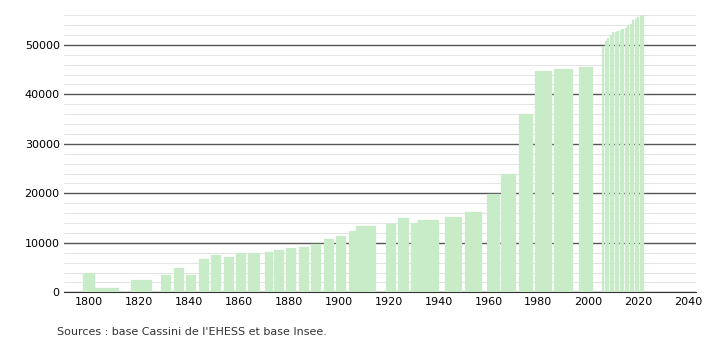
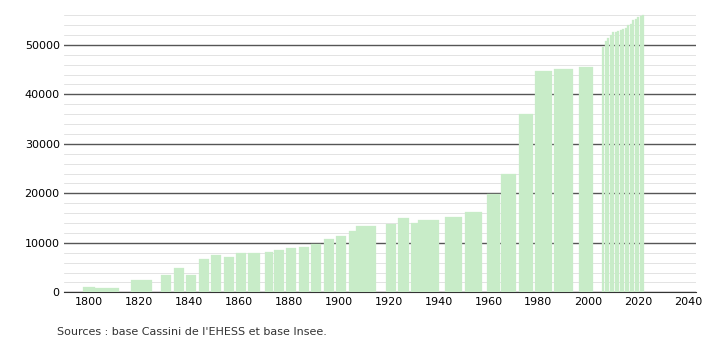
1800: 4000 -> 1000
